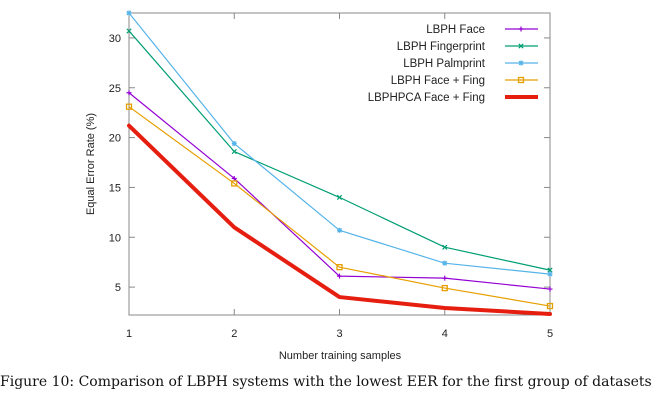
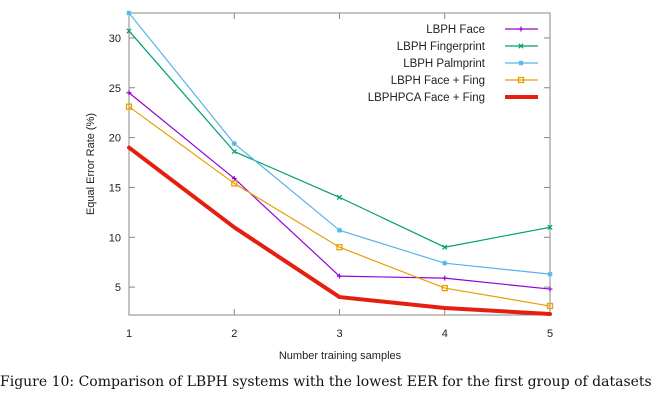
LBPHPCA Face + Fing/1: 21 -> 19
LBPH Face + Fing/3: 7 -> 9
LBPH Fingerprint/5: 7 -> 11
